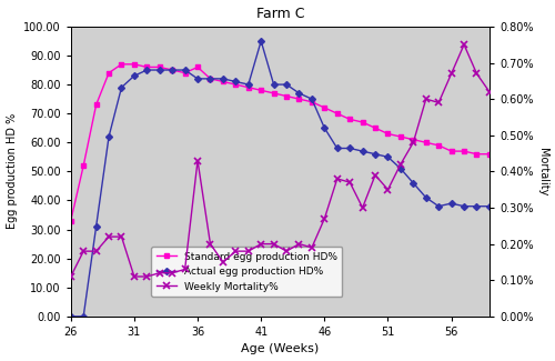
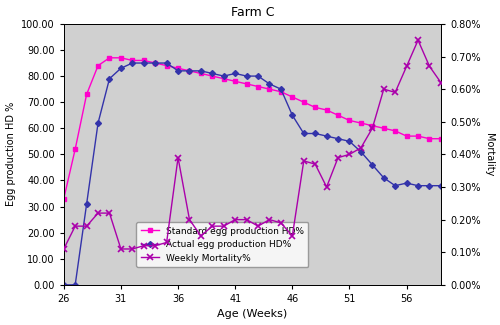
Standard egg production HD%/36: 86 -> 83
Weekly Mortality%/36: 0.43% -> 0.39%
Actual egg production HD%/41: 95 -> 81
Weekly Mortality%/46: 0.27% -> 0.15%
Weekly Mortality%/51: 0.35% -> 0.40%
